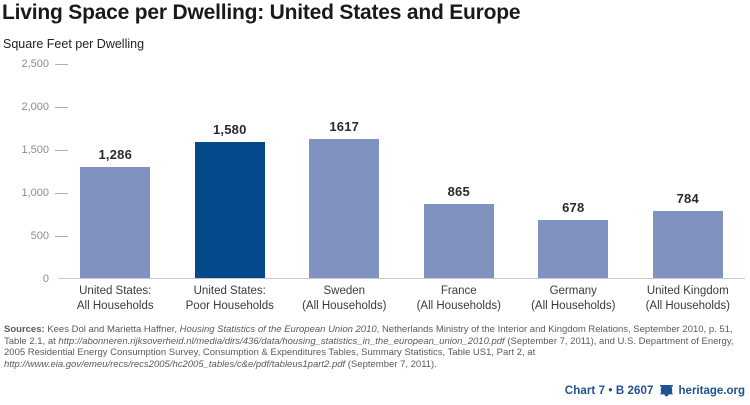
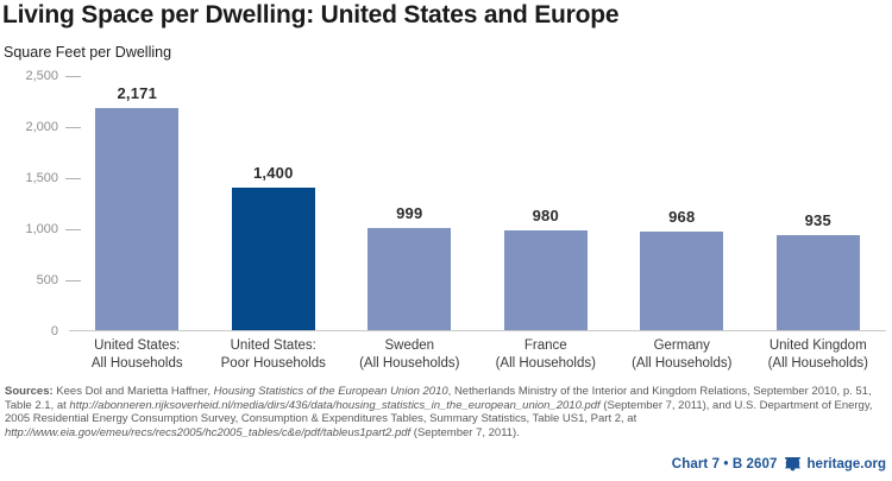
United States: All Households: 1,286 -> 2,171
United States: Poor Households: 1,580 -> 1,400
Sweden (All Households): 1617 -> 999
France (All Households): 865 -> 980
Germany (All Households): 678 -> 968
United Kingdom (All Households): 784 -> 935
